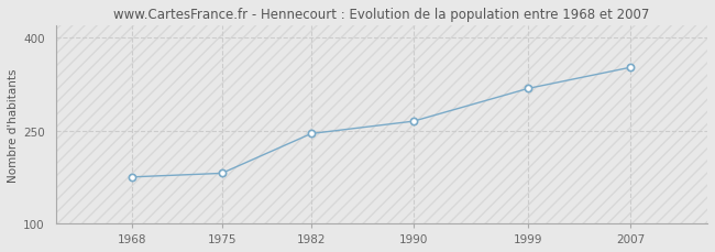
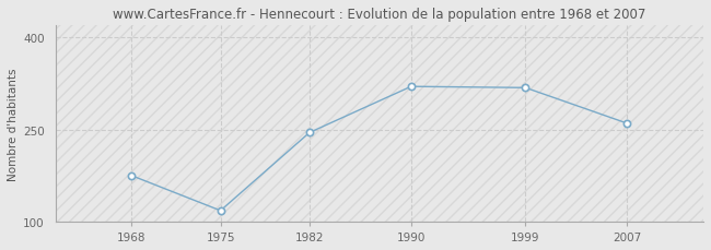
1975: 181 -> 118
1990: 265 -> 320
2007: 352 -> 260
